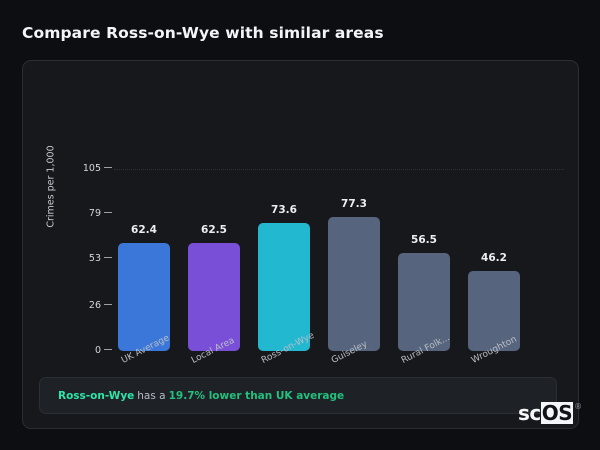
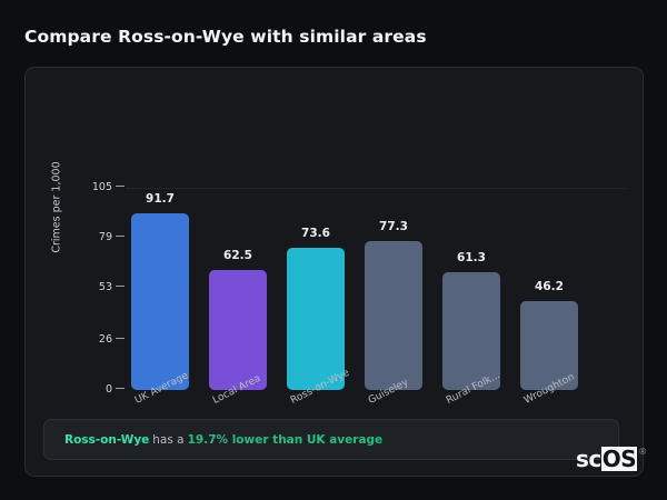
UK Average: 62.4 -> 91.7
Rural Folk...: 56.5 -> 61.3
